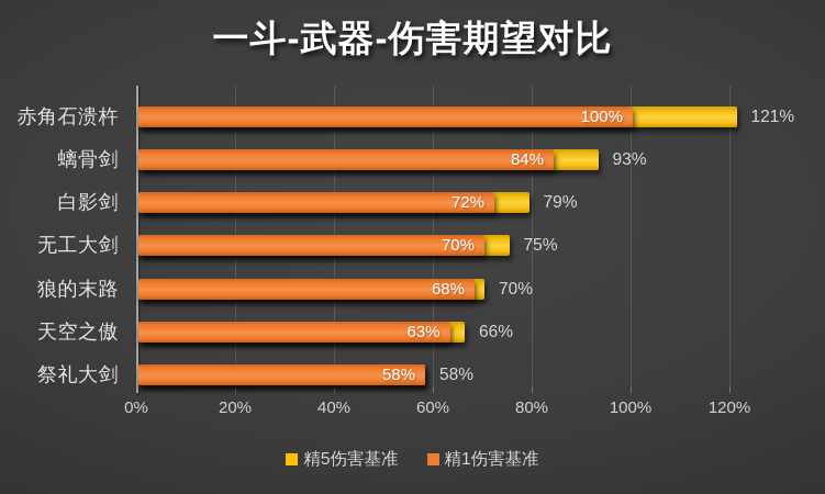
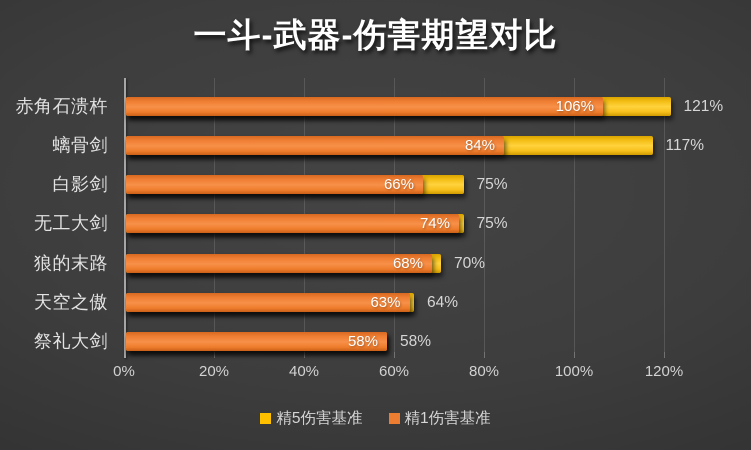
精1伤害基准/赤角石溃杵: 100% -> 106%
精5伤害基准/螭骨剑: 93% -> 117%
精5伤害基准/白影剑: 79% -> 75%
精1伤害基准/白影剑: 72% -> 66%
精1伤害基准/无工大剑: 70% -> 74%
精5伤害基准/天空之傲: 66% -> 64%
